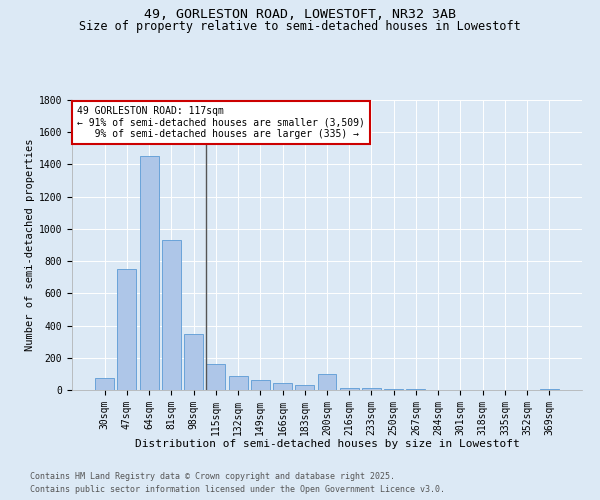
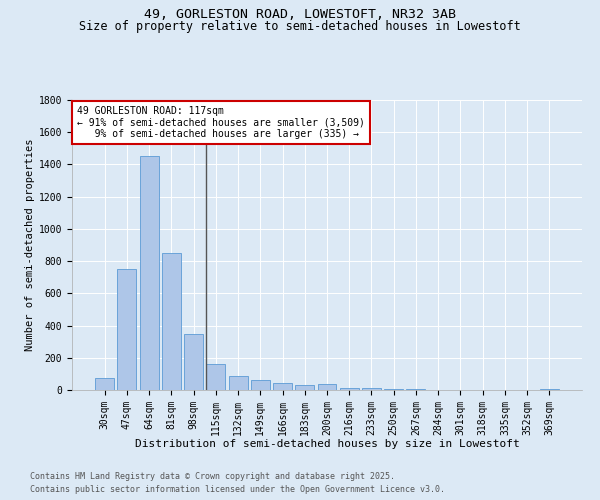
81sqm: 930 -> 850
200sqm: 100 -> 40
